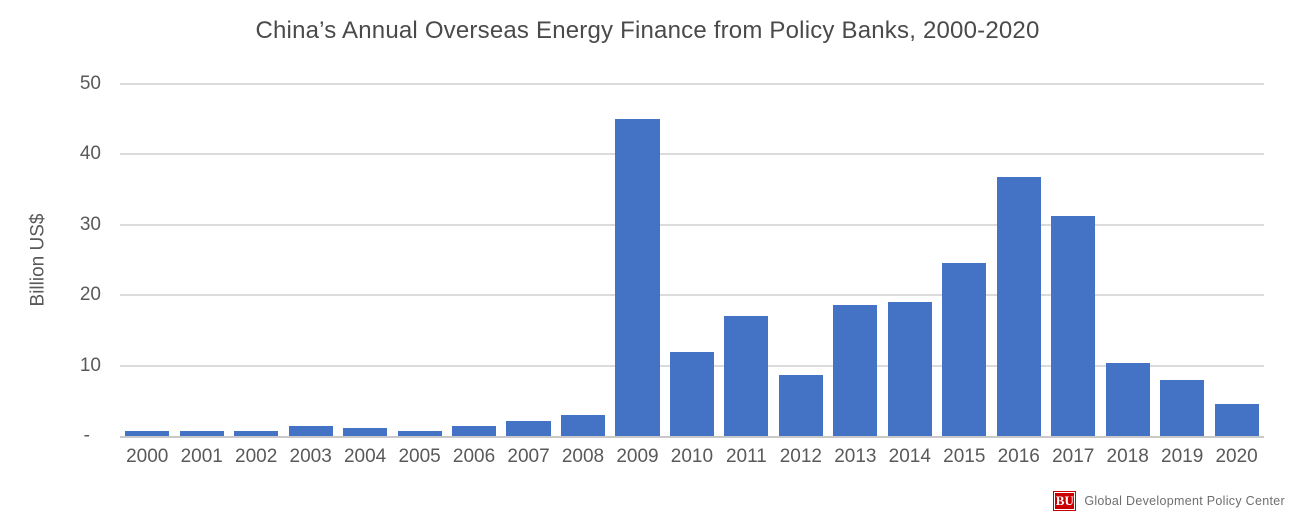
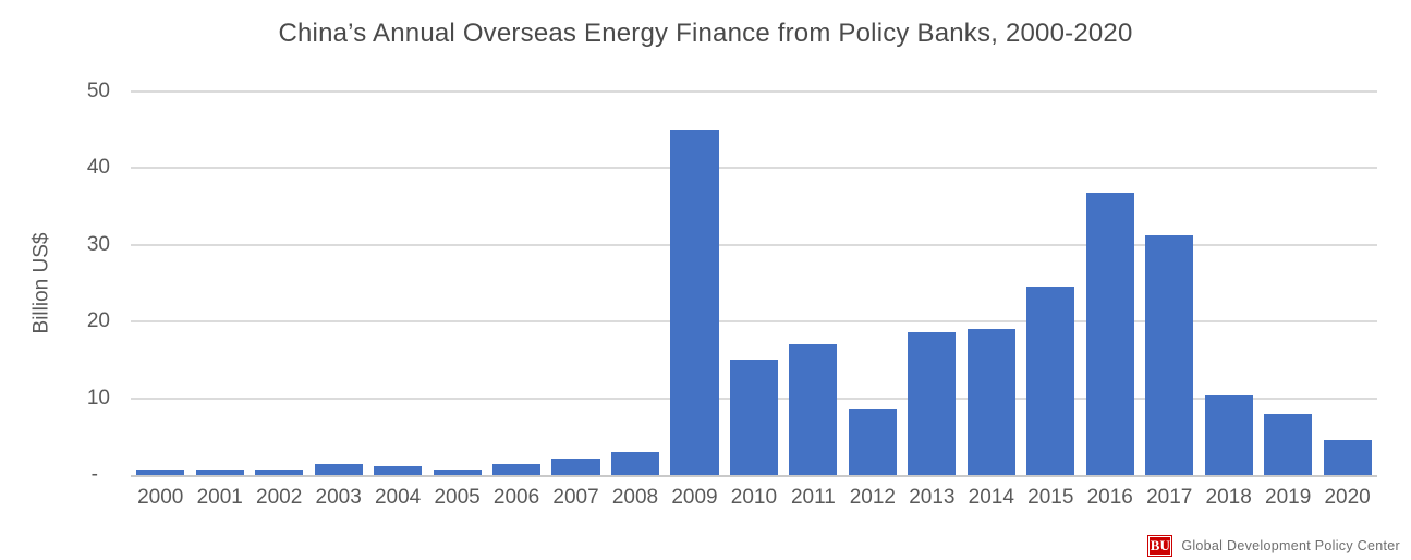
2010: 12 -> 15
